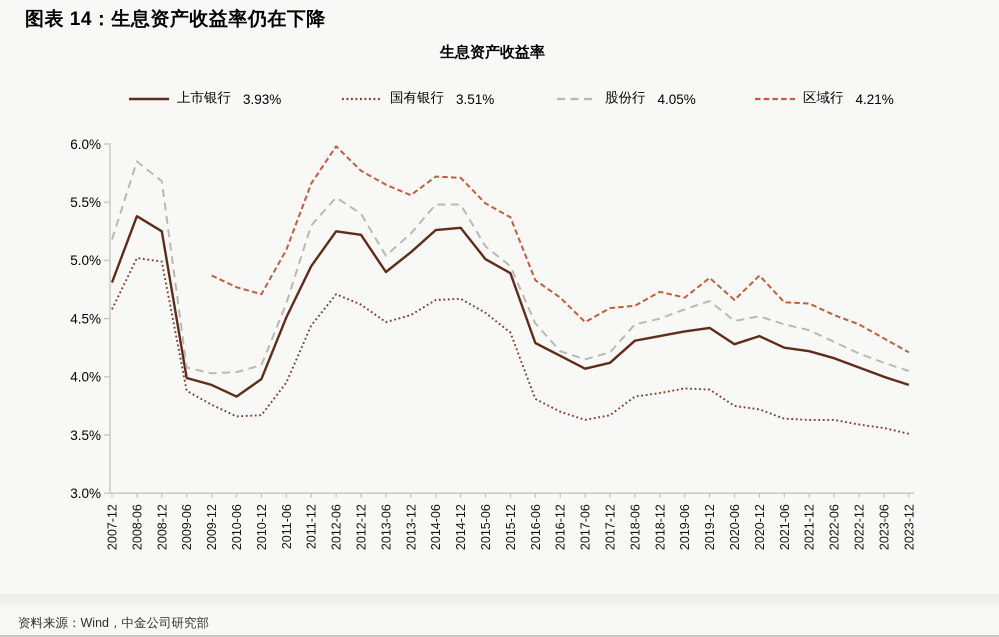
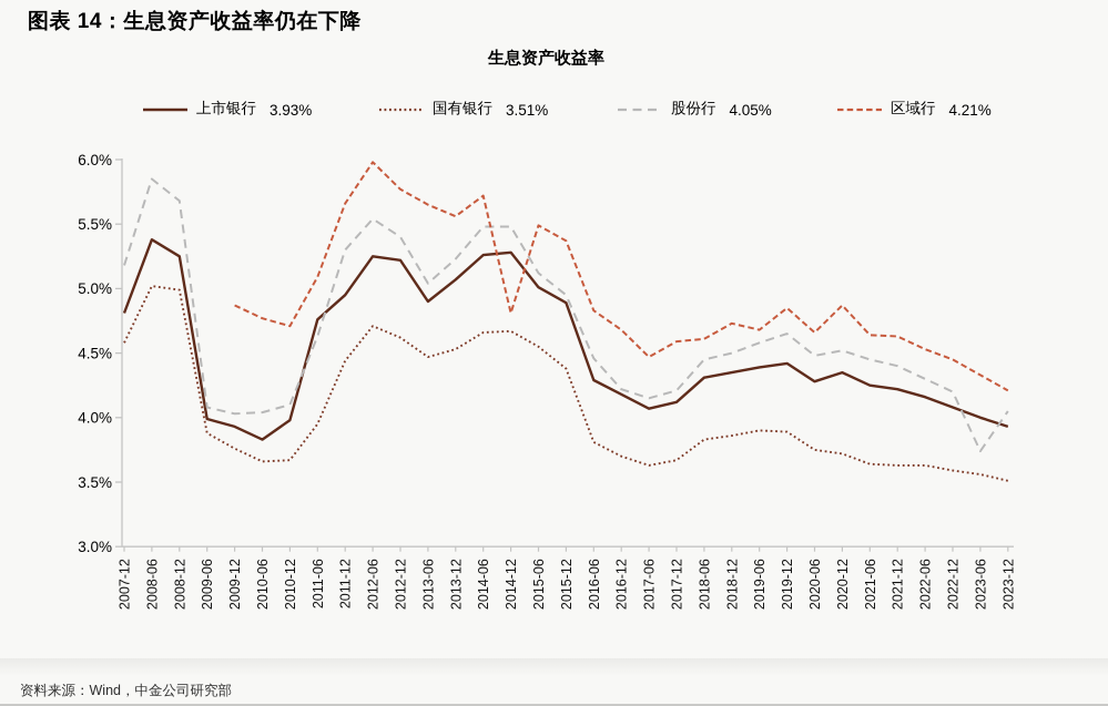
上市银行/2011-06: 4.51% -> 4.76%
区域行/2014-12: 5.71% -> 4.81%
股份行/2023-06: 4.12% -> 3.74%
